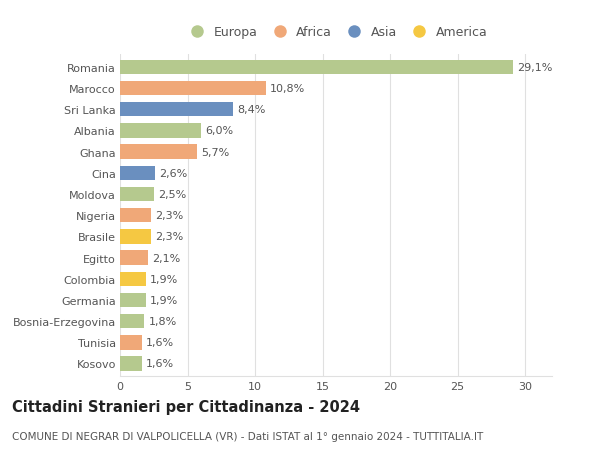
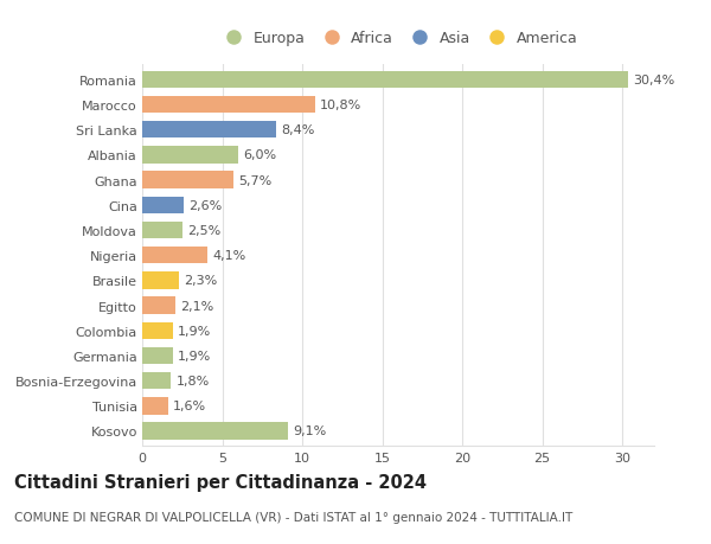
Romania: 29,1% -> 30,4%
Nigeria: 2,3% -> 4,1%
Kosovo: 1,6% -> 9,1%
